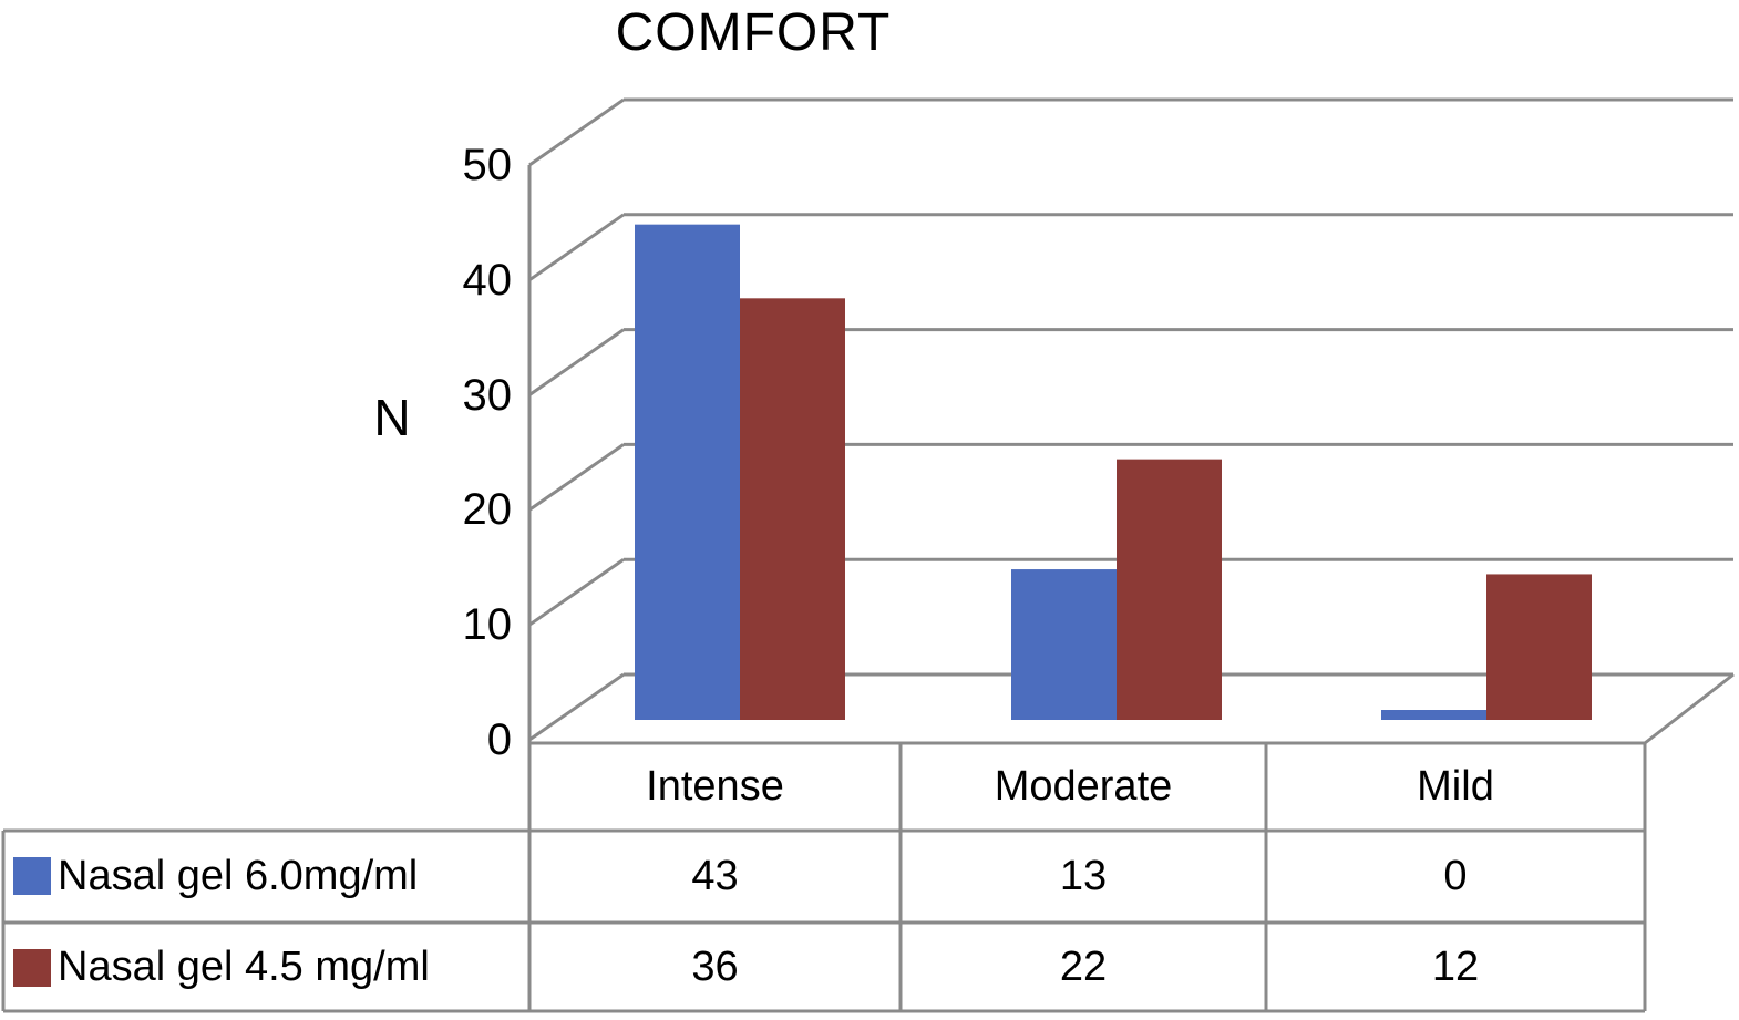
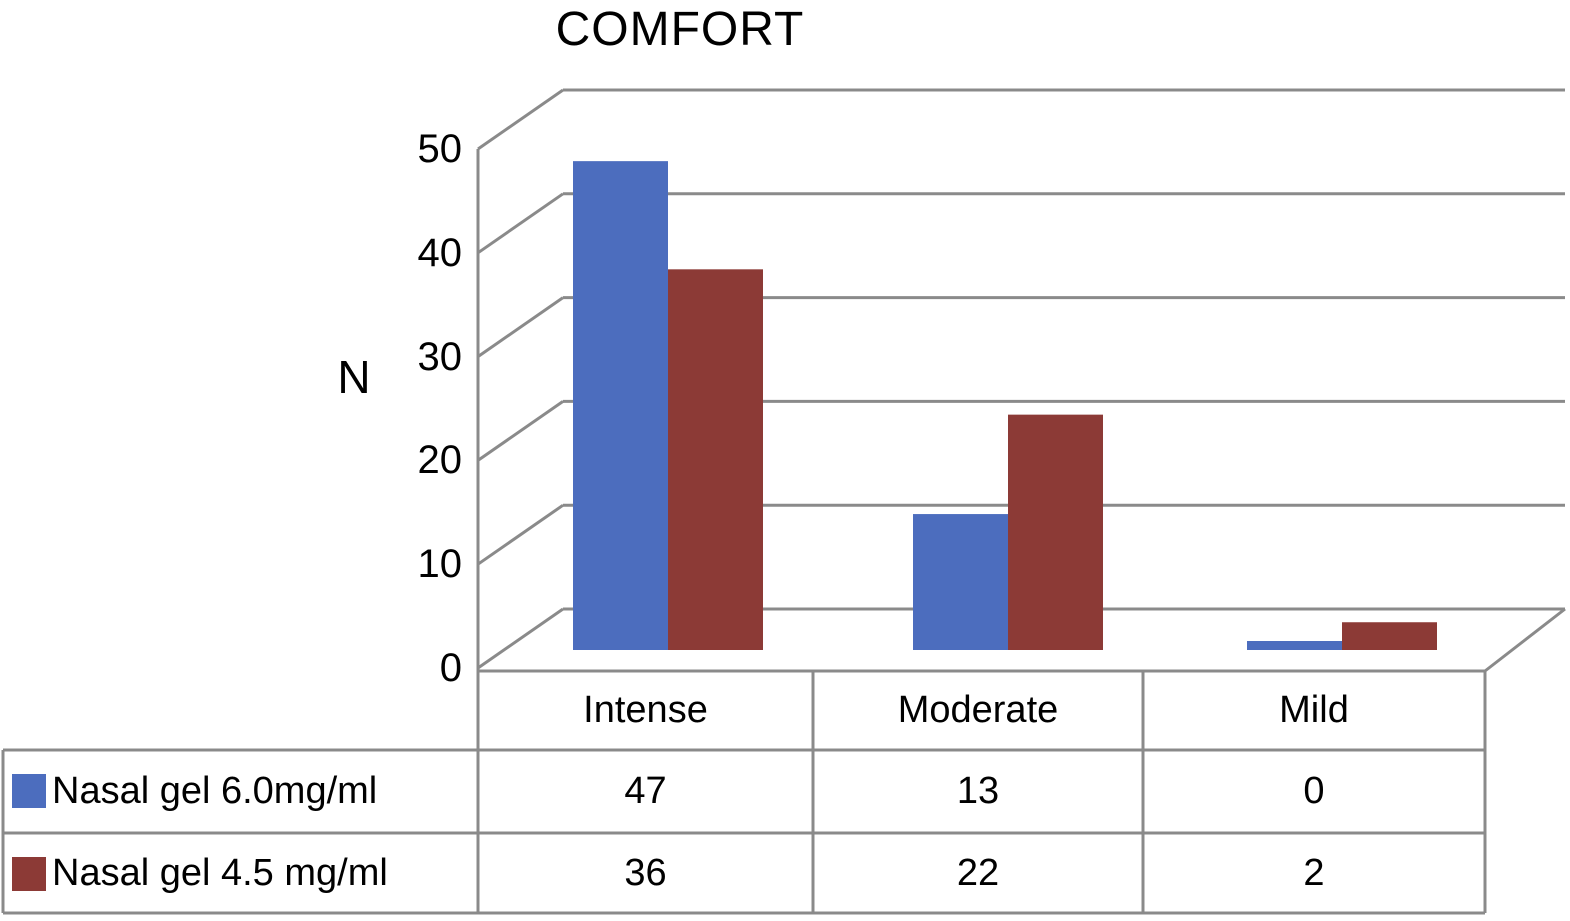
Nasal gel 6.0mg/ml/Intense: 43 -> 47
Nasal gel 4.5 mg/ml/Mild: 12 -> 2
